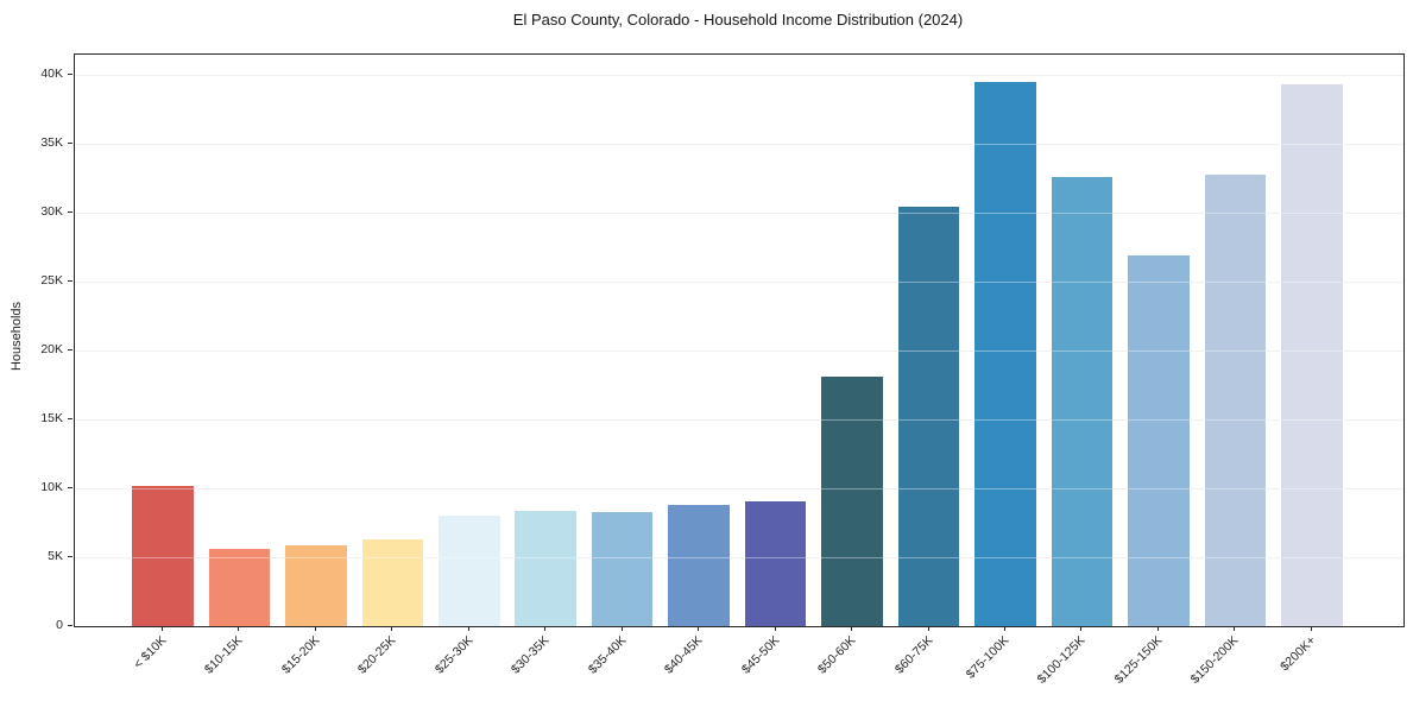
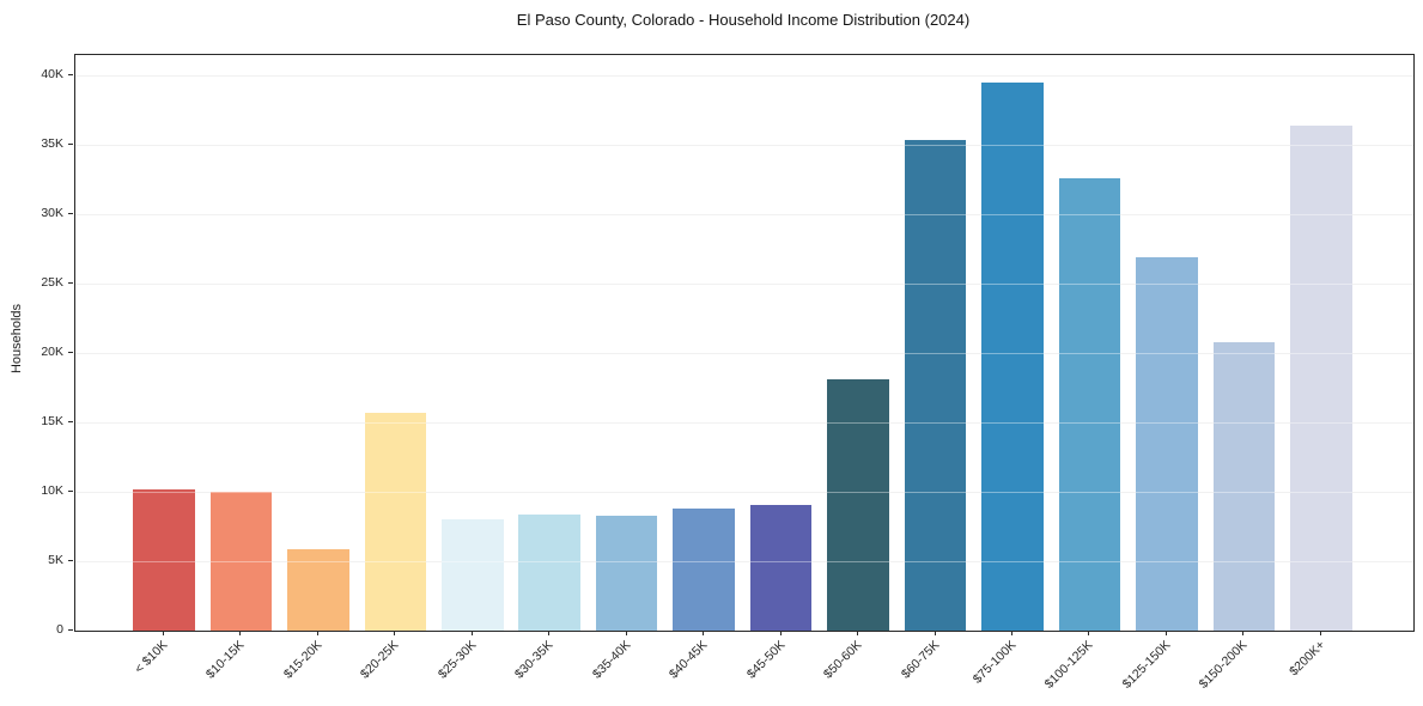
$10-15K: 5.6K -> 10.0K
$20-25K: 6.3K -> 15.7K
$60-75K: 30.5K -> 35.4K
$150-200K: 32.8K -> 20.8K
$200K+: 39.4K -> 36.4K
